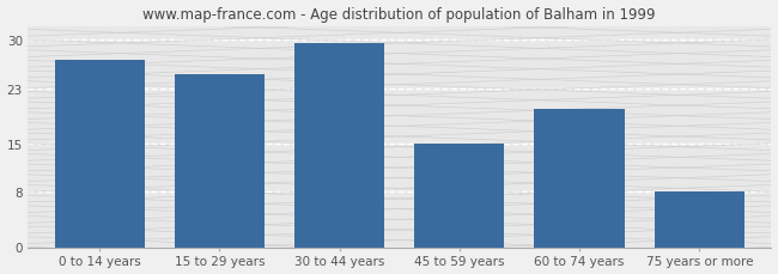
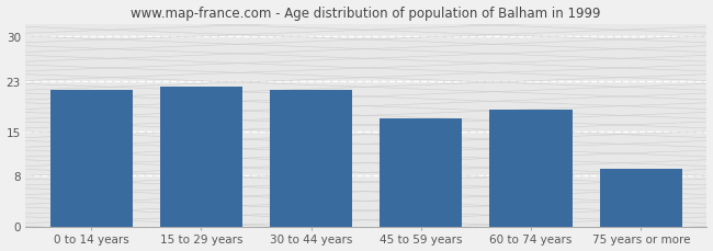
0 to 14 years: 27.0 -> 21.6
15 to 29 years: 25.0 -> 22.0
30 to 44 years: 29.5 -> 21.6
45 to 59 years: 15.0 -> 17.0
60 to 74 years: 20.0 -> 18.4
75 years or more: 8.0 -> 9.0
